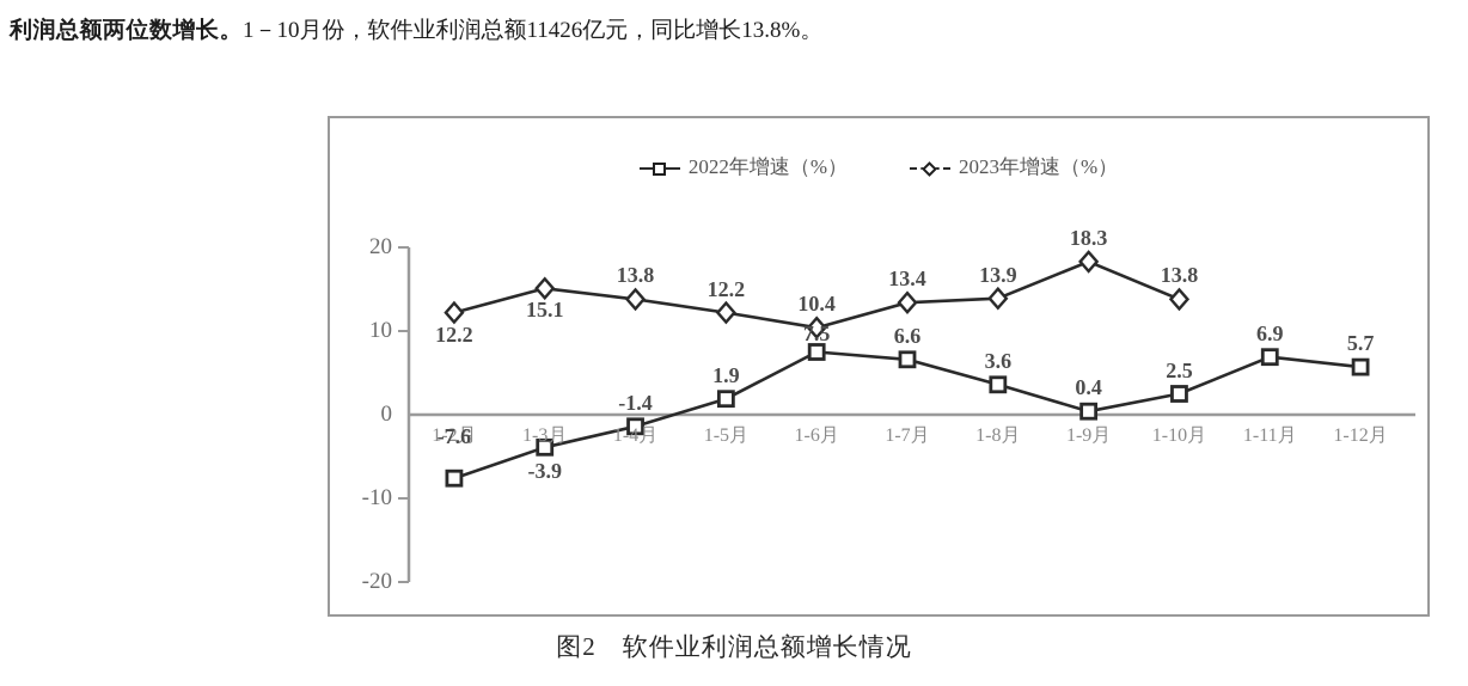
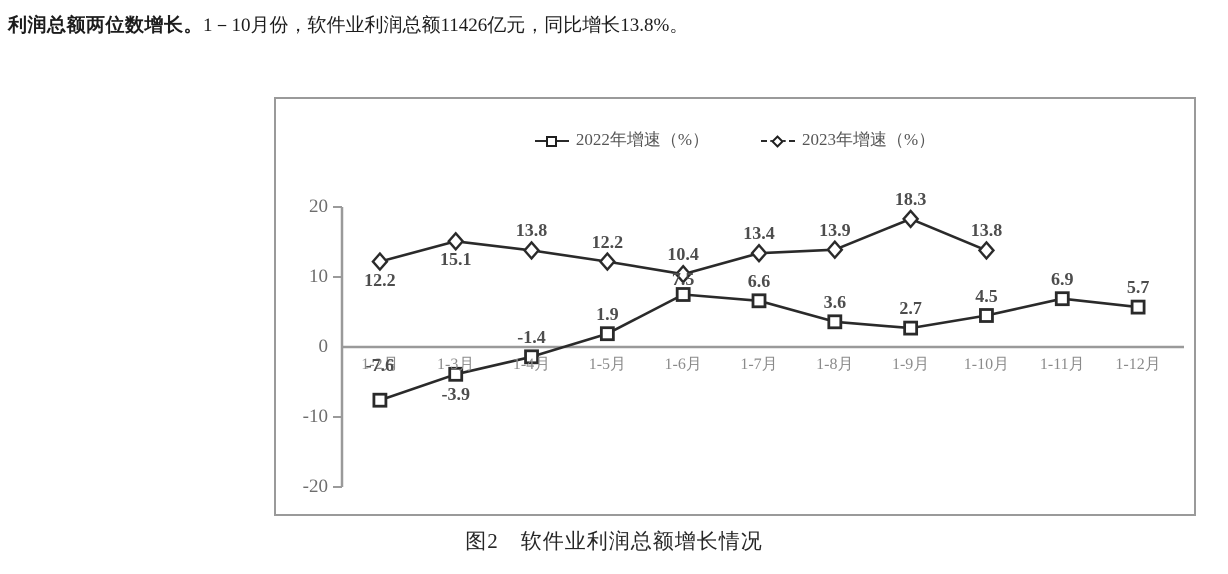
2022年增速（%）/1-9月: 0.4 -> 2.7
2022年增速（%）/1-10月: 2.5 -> 4.5
